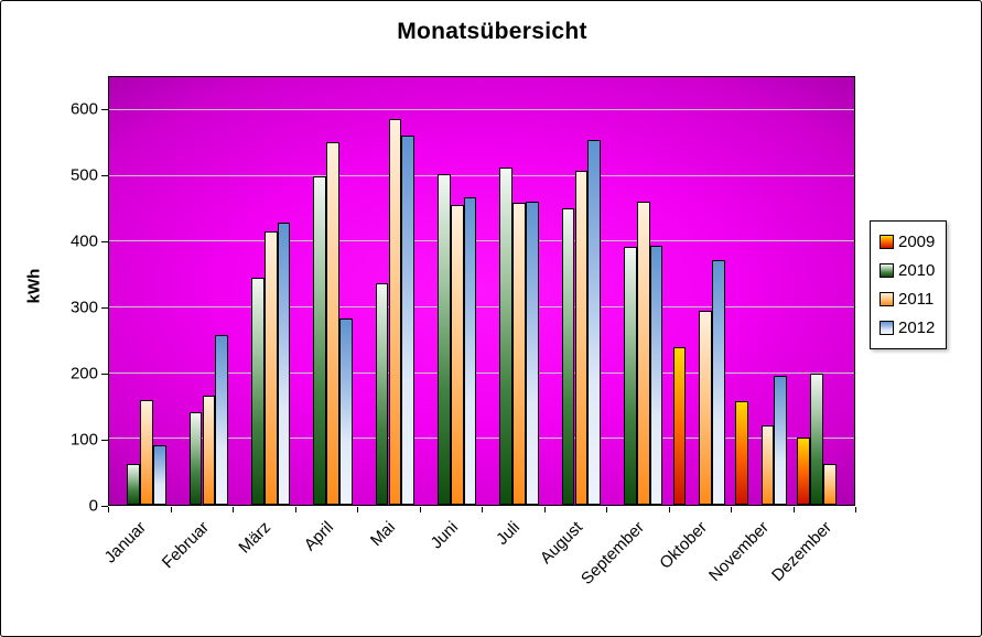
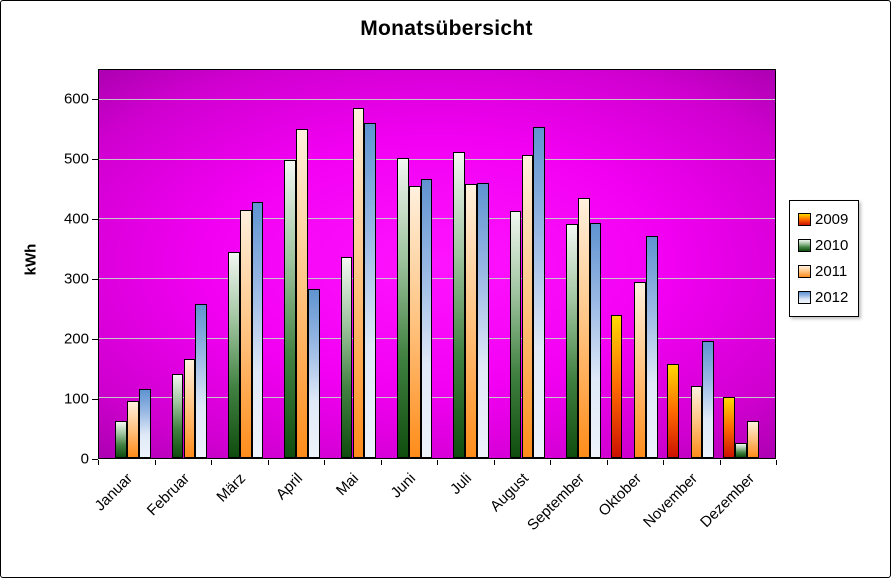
2011/Januar: 160 -> 100
2012/Januar: 90 -> 120
2010/August: 450 -> 410
2011/September: 460 -> 440
2010/Dezember: 200 -> 20
